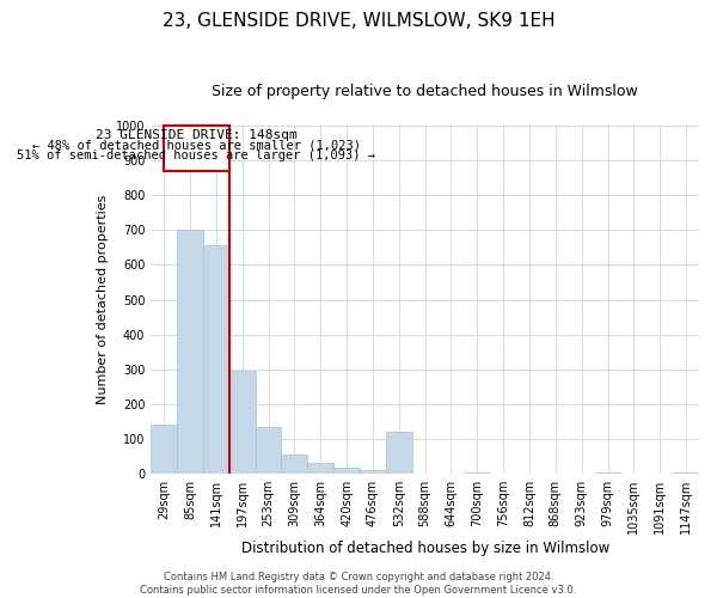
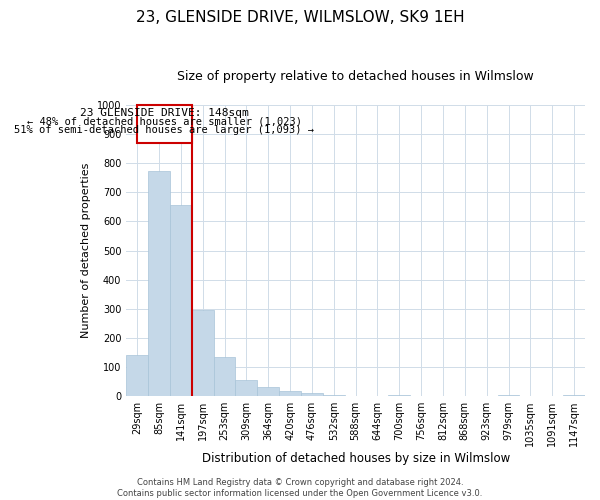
85sqm: 700 -> 775
532sqm: 120 -> 5
